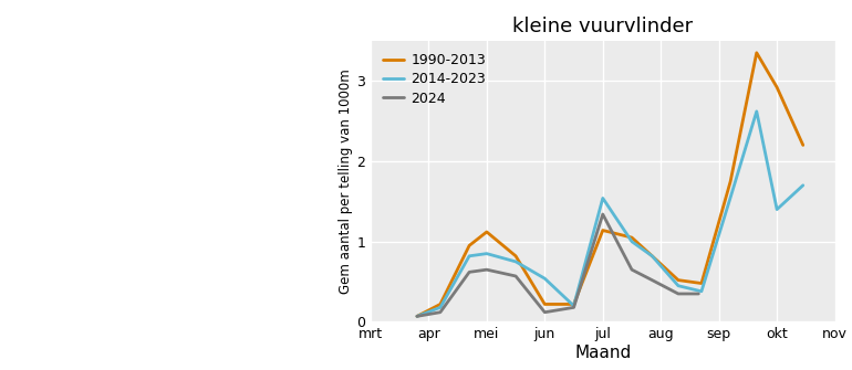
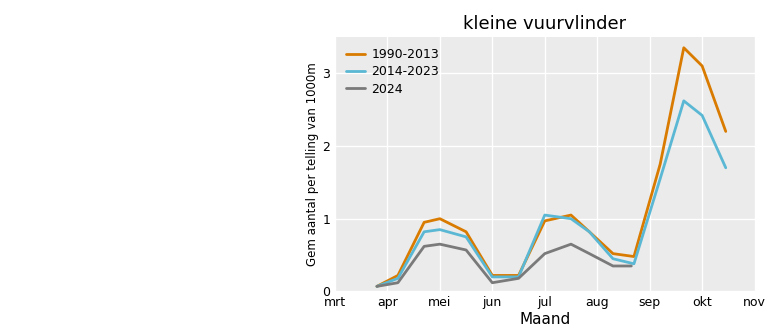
1990-2013/mei: 1.12 -> 1.00
2014-2023/jun: 0.54 -> 0.20
1990-2013/jul: 1.14 -> 0.97
2014-2023/jul: 1.54 -> 1.05
2024/jul: 1.34 -> 0.52
1990-2013/okt: 2.92 -> 3.10
2014-2023/okt: 1.40 -> 2.42
